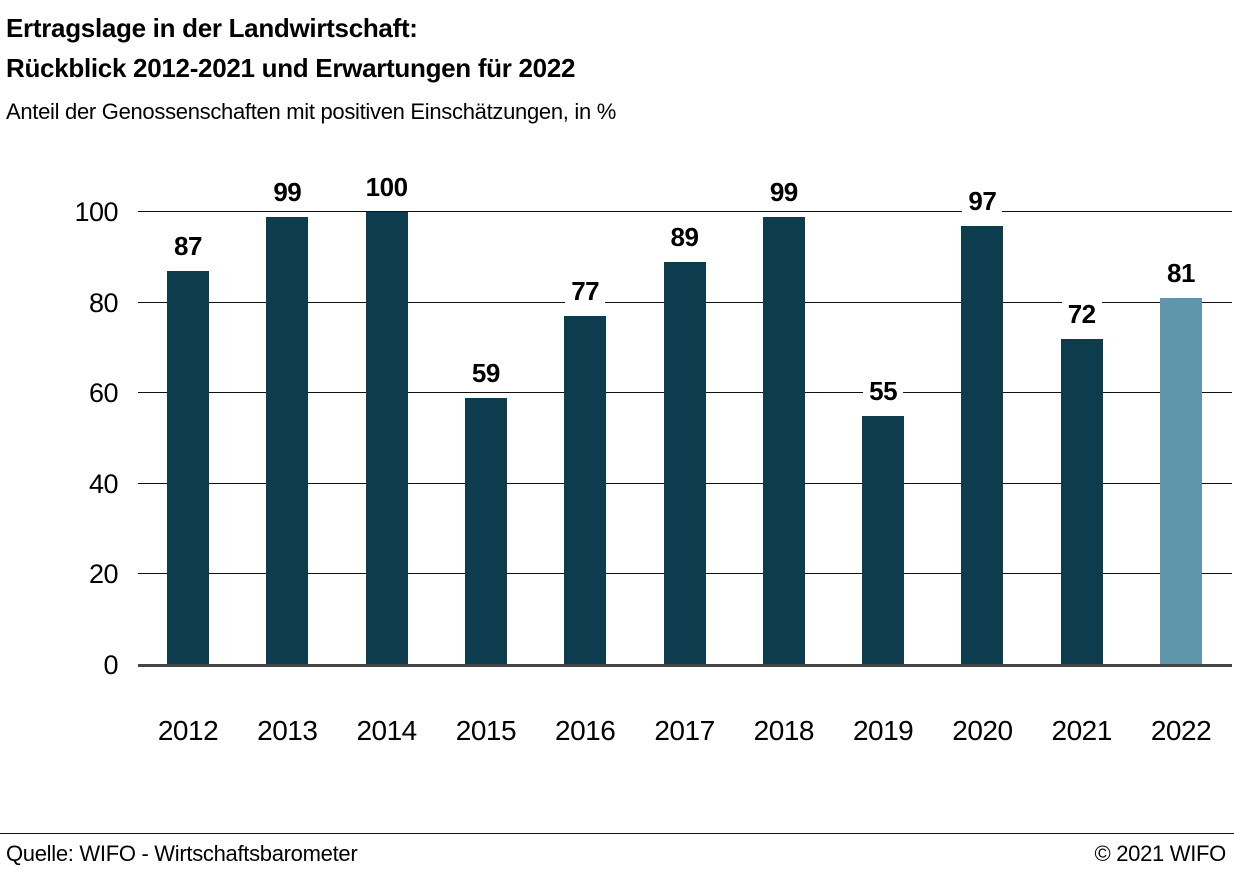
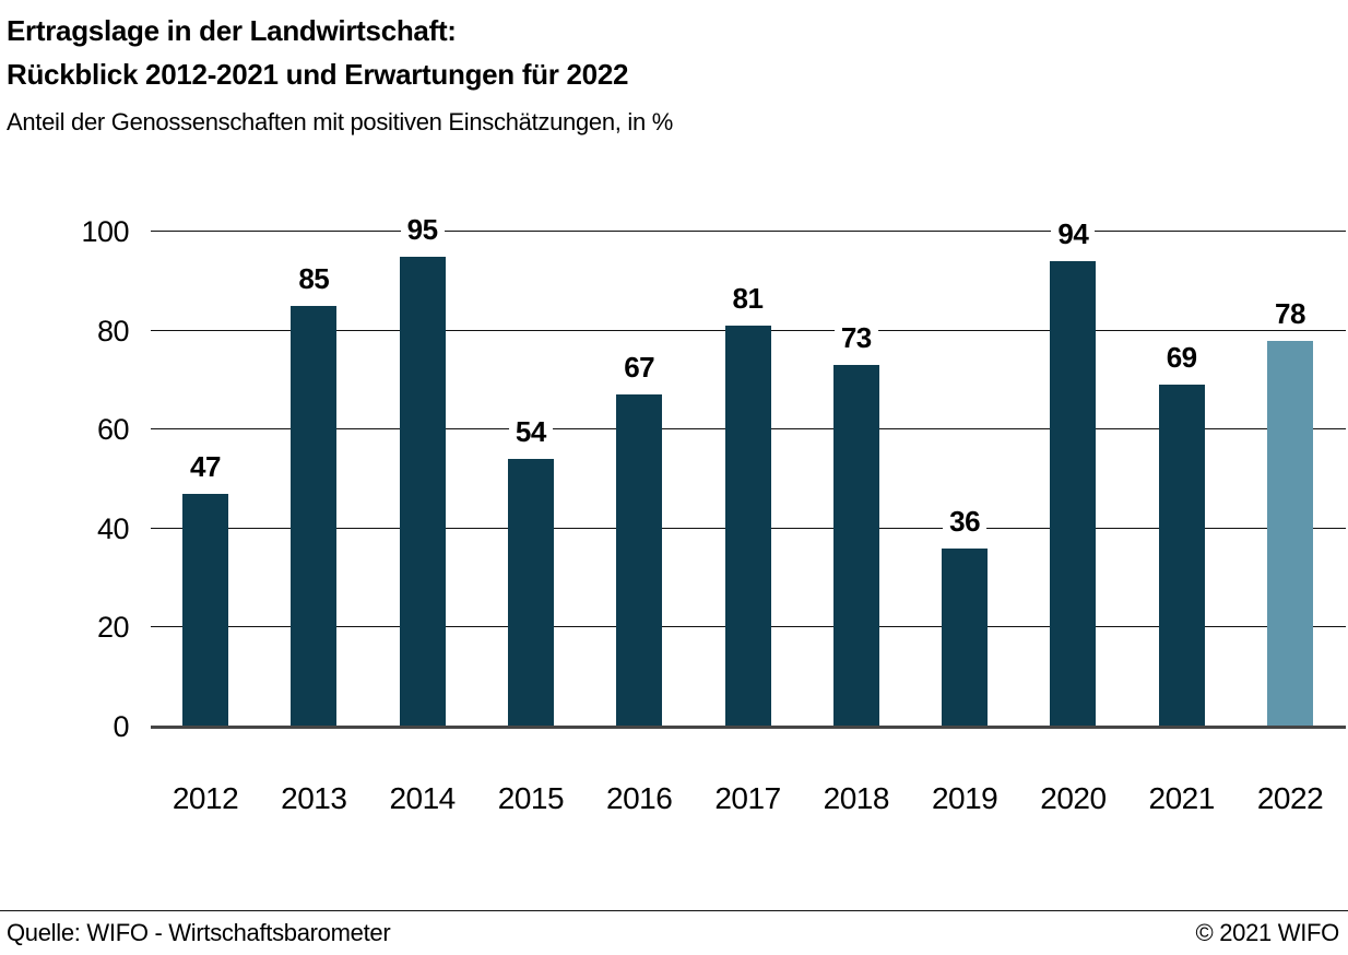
2012: 87 -> 47
2013: 99 -> 85
2014: 100 -> 95
2015: 59 -> 54
2016: 77 -> 67
2017: 89 -> 81
2018: 99 -> 73
2019: 55 -> 36
2020: 97 -> 94
2021: 72 -> 69
2022: 81 -> 78
